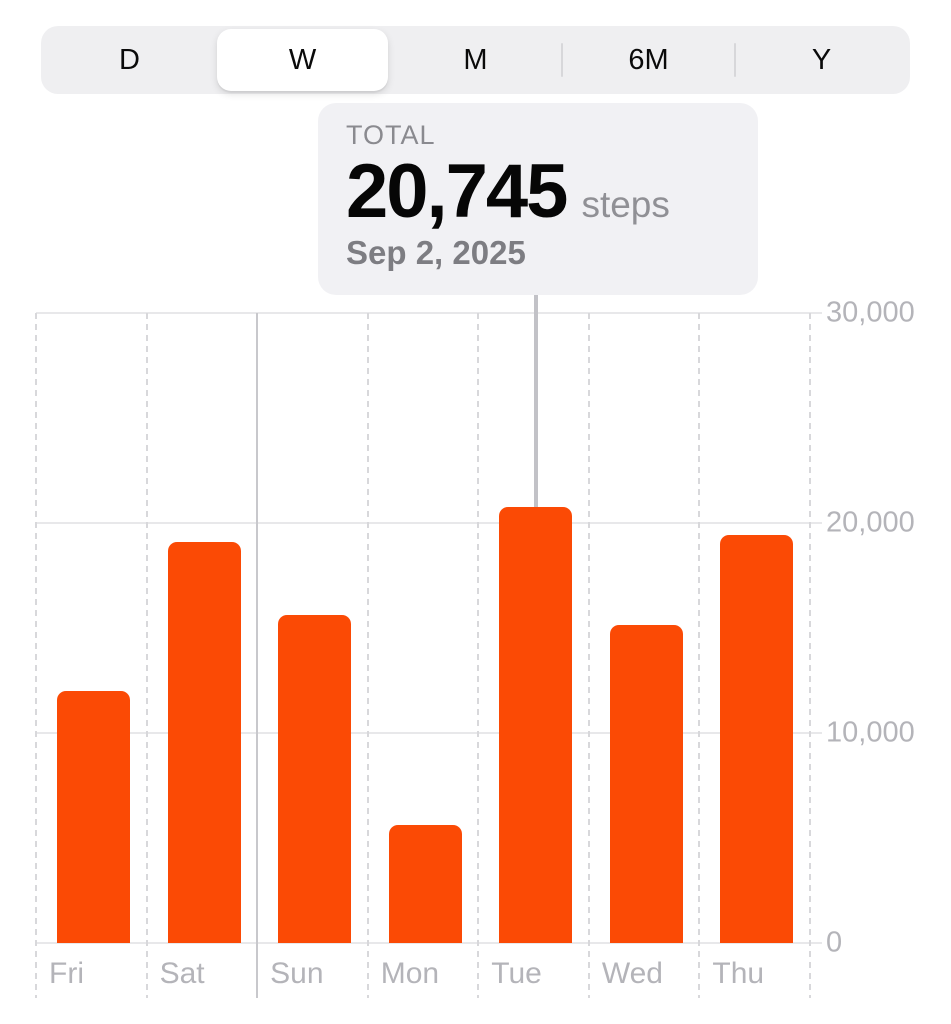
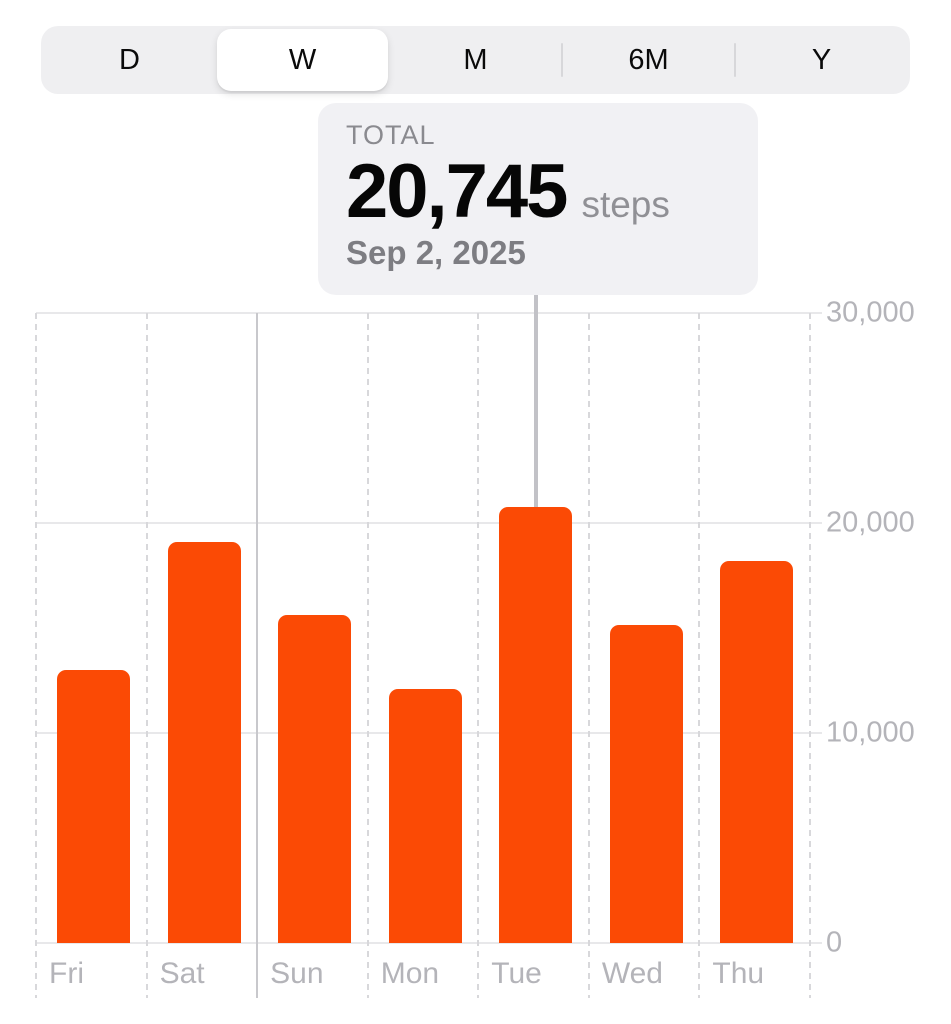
Fri: 12000 -> 13000
Mon: 5600 -> 12100
Thu: 19400 -> 18200
